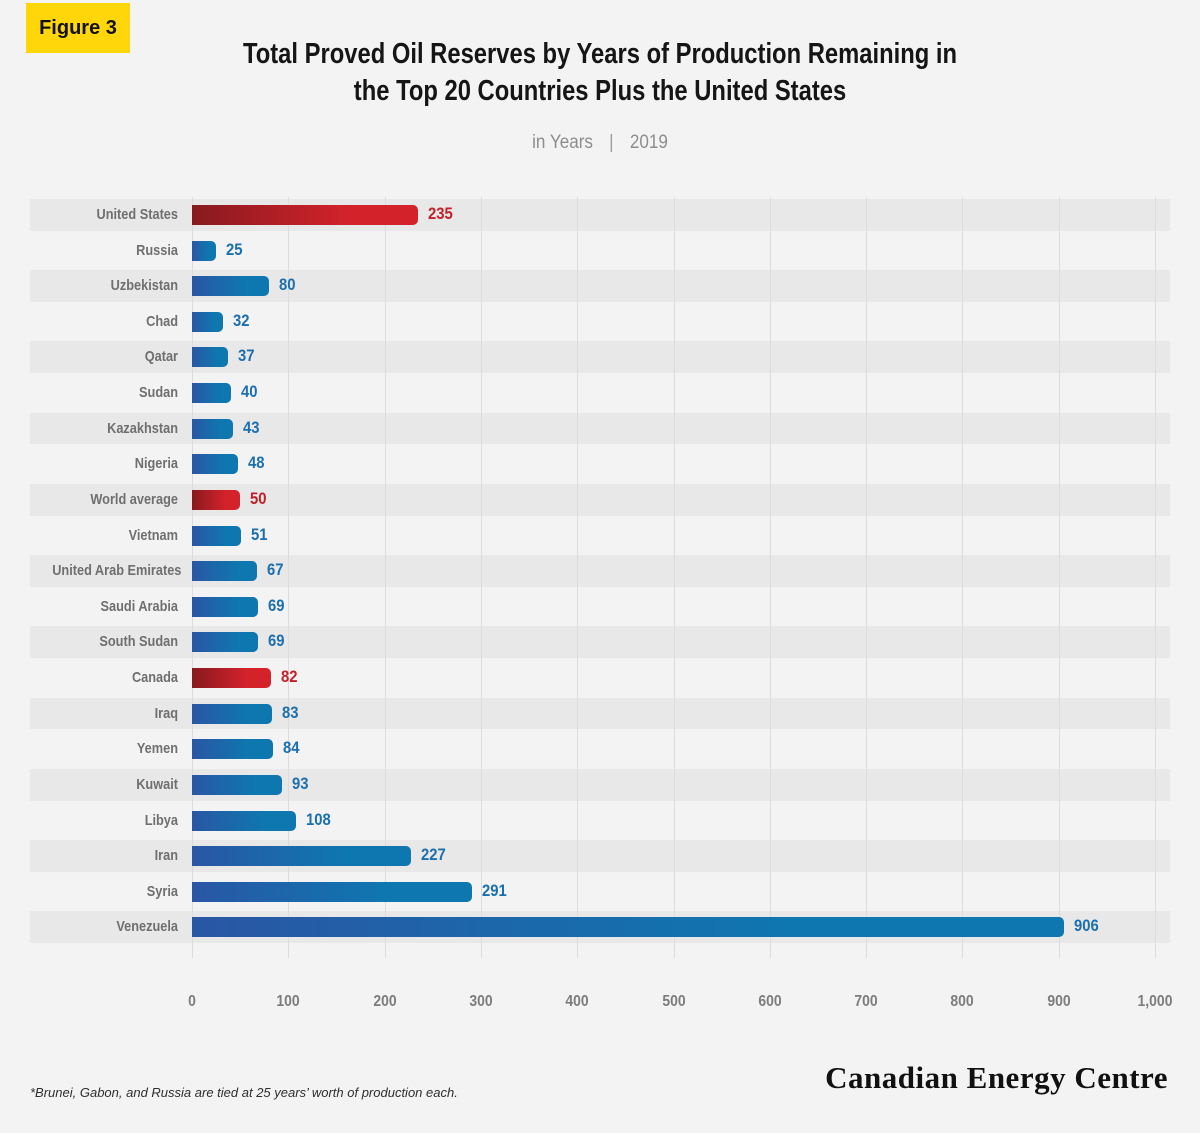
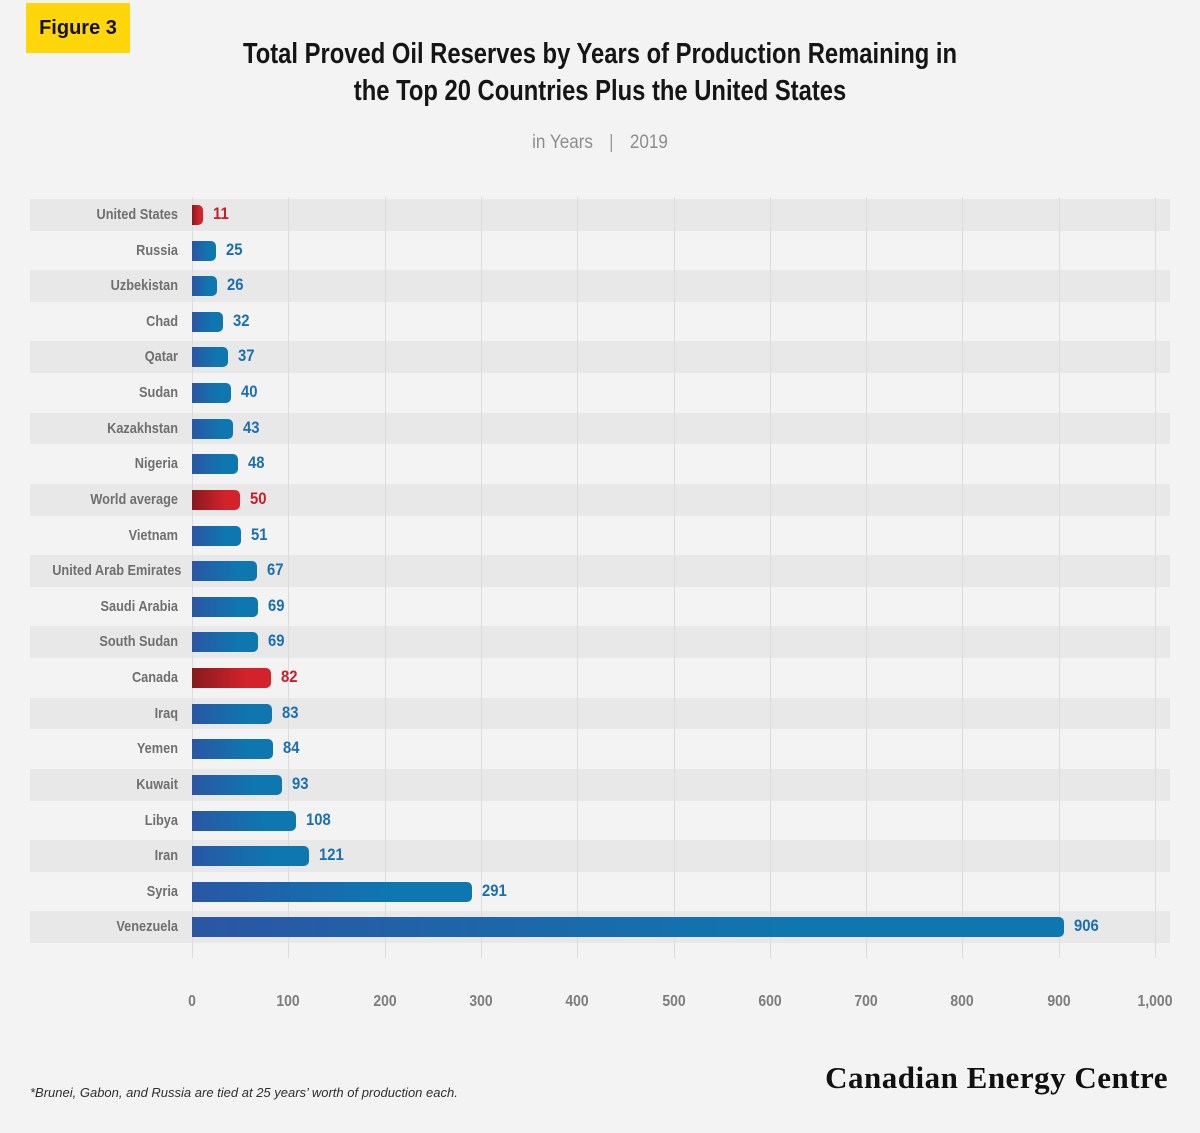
United States: 235 -> 11
Uzbekistan: 80 -> 26
Iran: 227 -> 121
